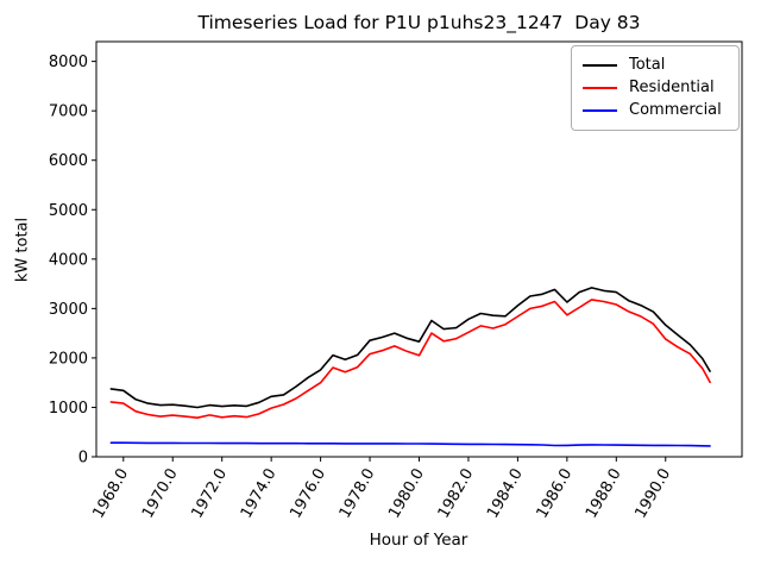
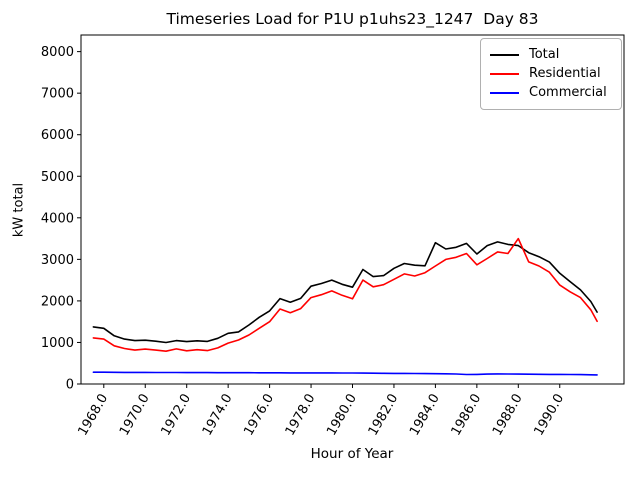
Total/1984.0: 3100 -> 3400
Residential/1988.0: 3100 -> 3500
